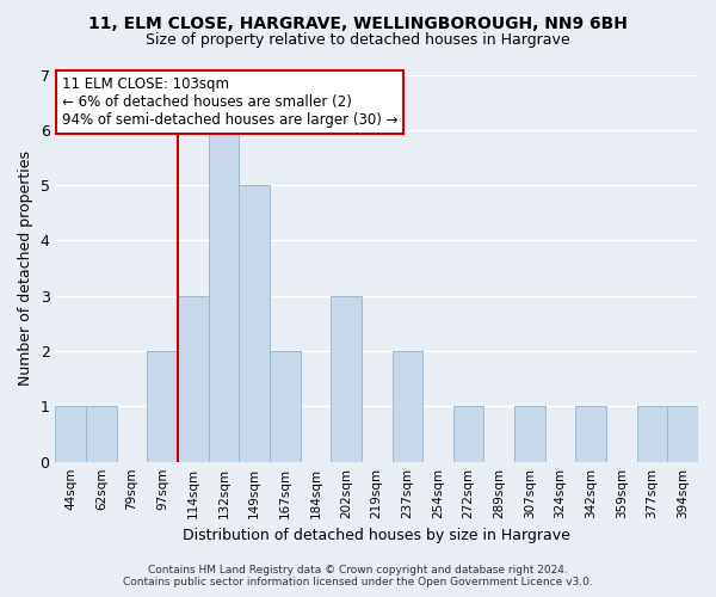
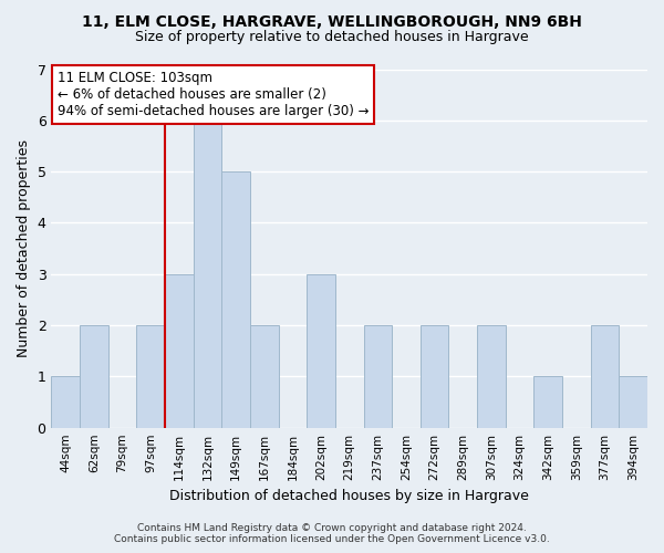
62sqm: 1 -> 2
272sqm: 1 -> 2
307sqm: 1 -> 2
377sqm: 1 -> 2
